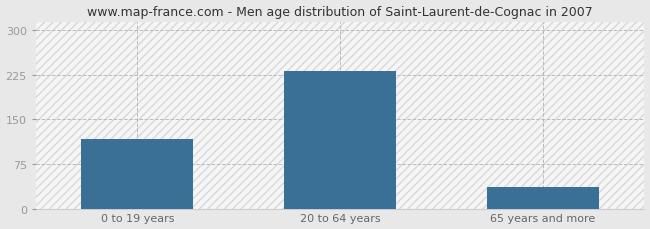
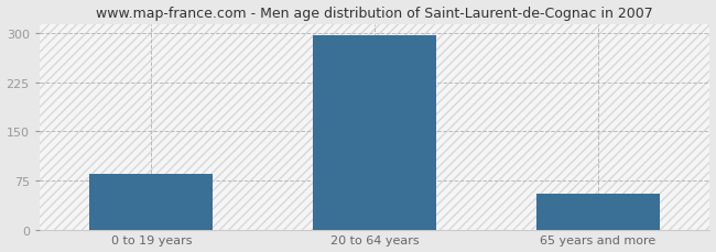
0 to 19 years: 118 -> 85
20 to 64 years: 232 -> 298
65 years and more: 36 -> 55
